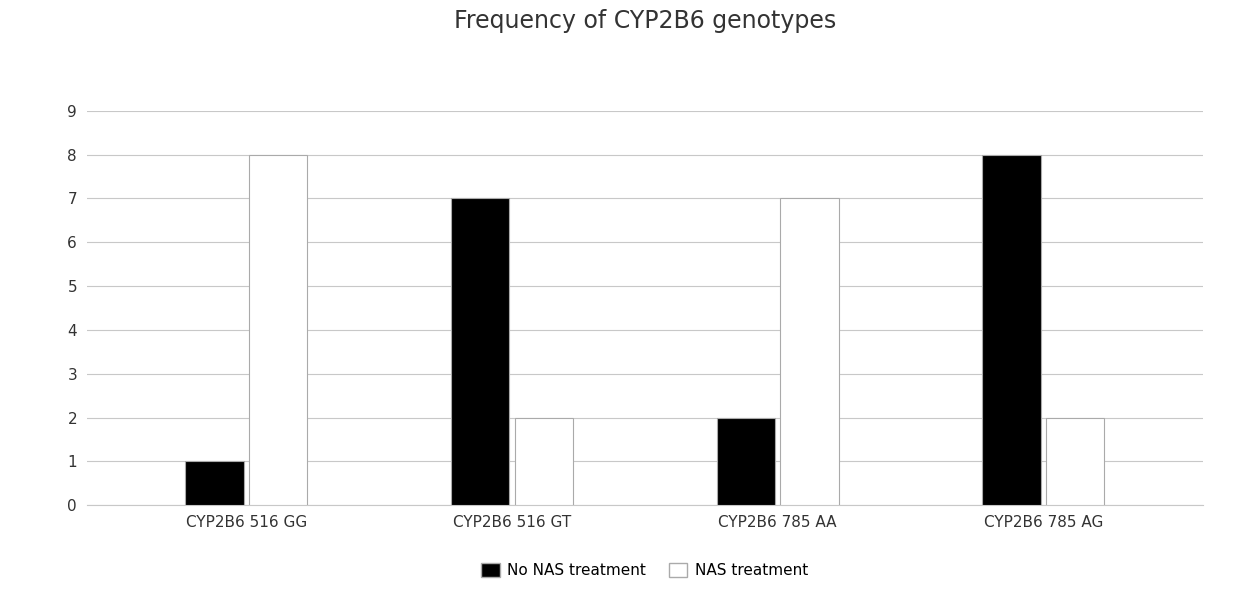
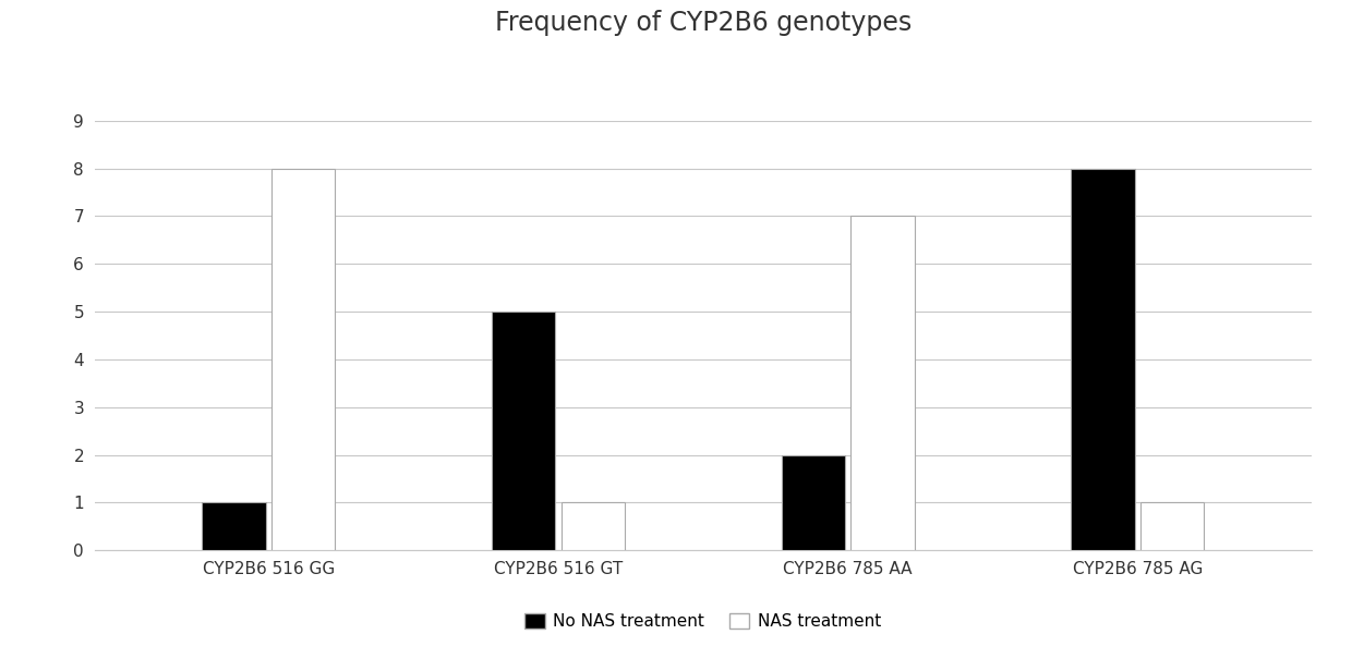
No NAS treatment/CYP2B6 516 GT: 7 -> 5
NAS treatment/CYP2B6 516 GT: 2 -> 1
NAS treatment/CYP2B6 785 AG: 2 -> 1
